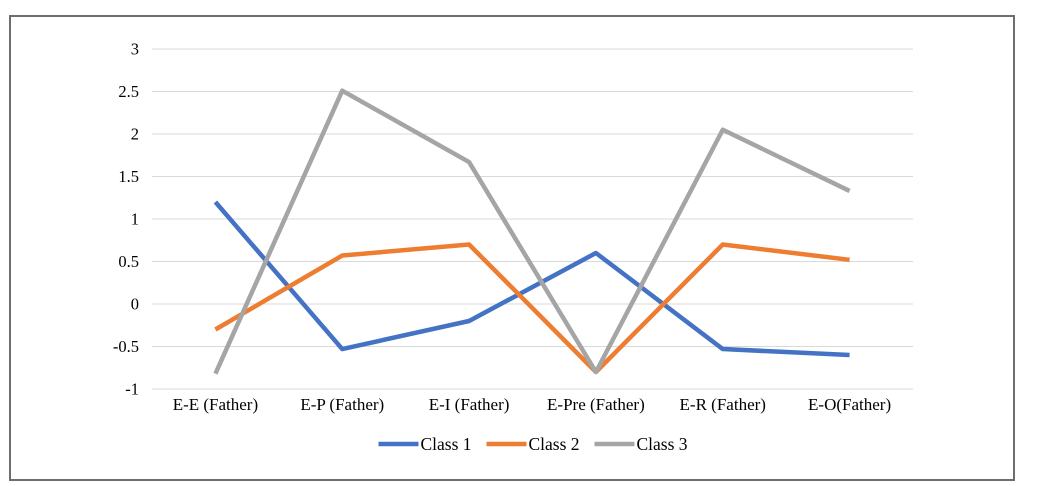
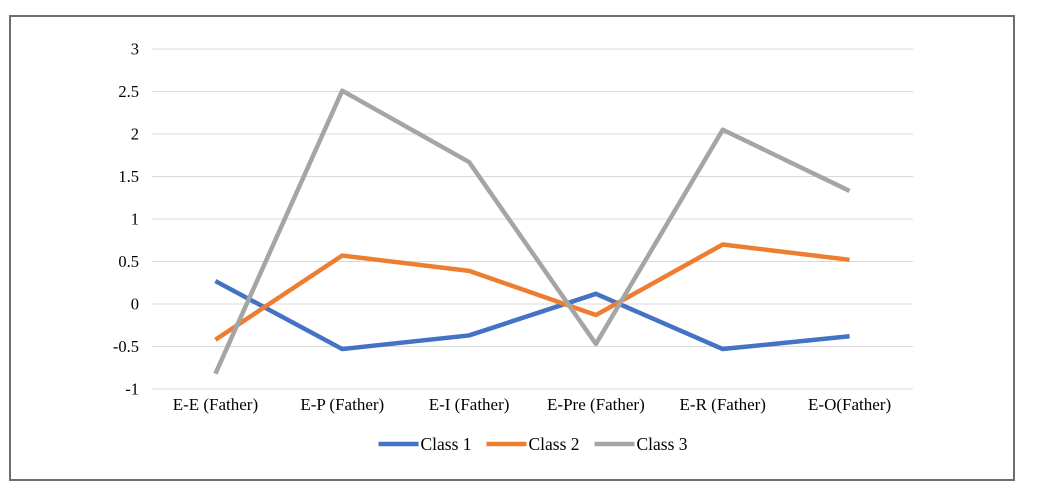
Class 1/E-E (Father): 1.2 -> 0.3
Class 2/E-E (Father): -0.3 -> -0.4
Class 1/E-I (Father): -0.2 -> -0.4
Class 2/E-I (Father): 0.7 -> 0.4
Class 1/E-Pre (Father): 0.6 -> 0.1
Class 2/E-Pre (Father): -0.8 -> -0.1
Class 3/E-Pre (Father): -0.8 -> -0.5
Class 1/E-O(Father): -0.6 -> -0.4
